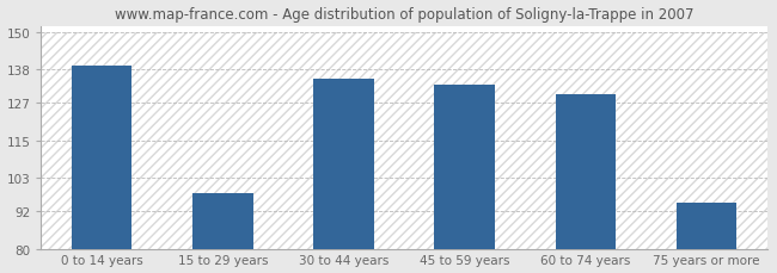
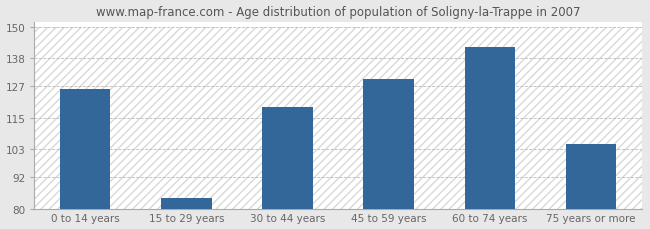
0 to 14 years: 139 -> 126
15 to 29 years: 98 -> 84
30 to 44 years: 135 -> 119
45 to 59 years: 133 -> 130
60 to 74 years: 130 -> 142
75 years or more: 95 -> 105
